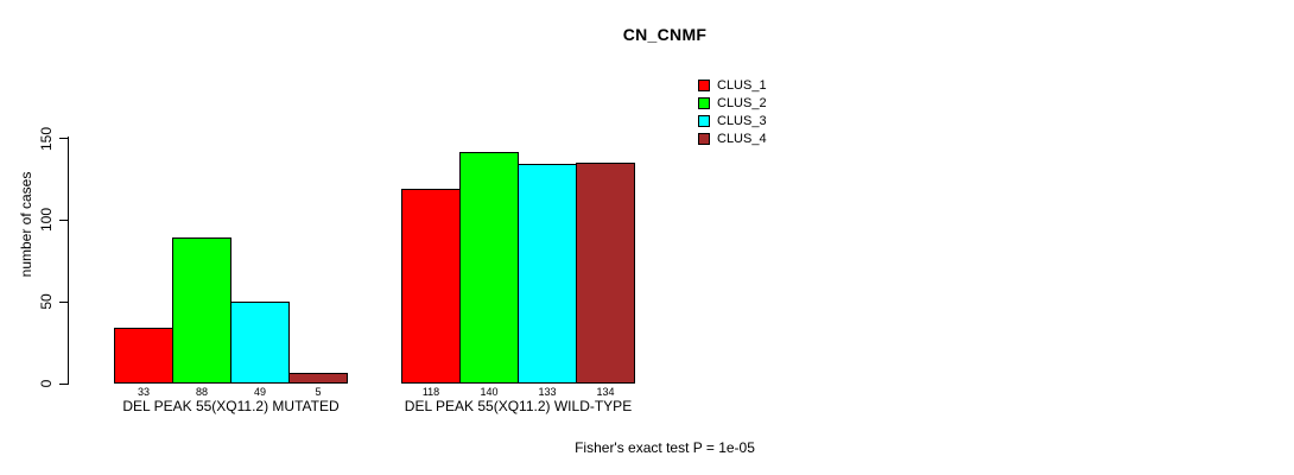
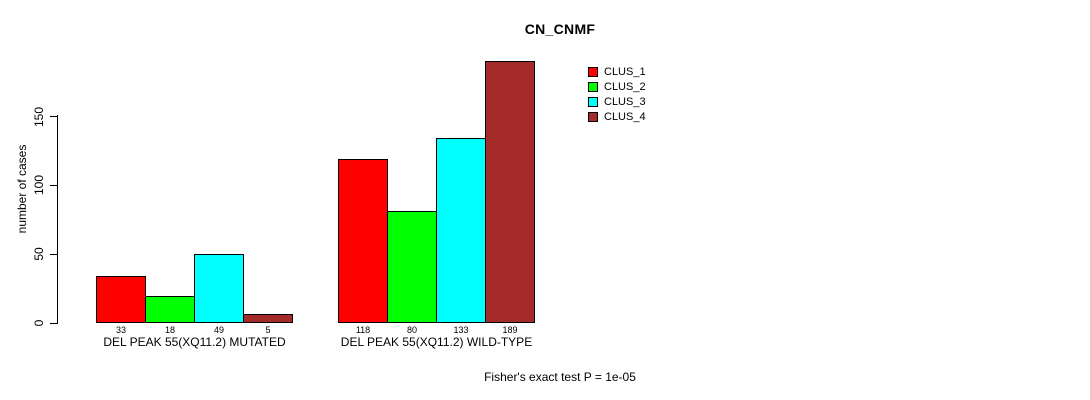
CLUS_2/DEL PEAK 55(XQ11.2) MUTATED: 88 -> 18
CLUS_2/DEL PEAK 55(XQ11.2) WILD-TYPE: 140 -> 80
CLUS_4/DEL PEAK 55(XQ11.2) WILD-TYPE: 134 -> 189
